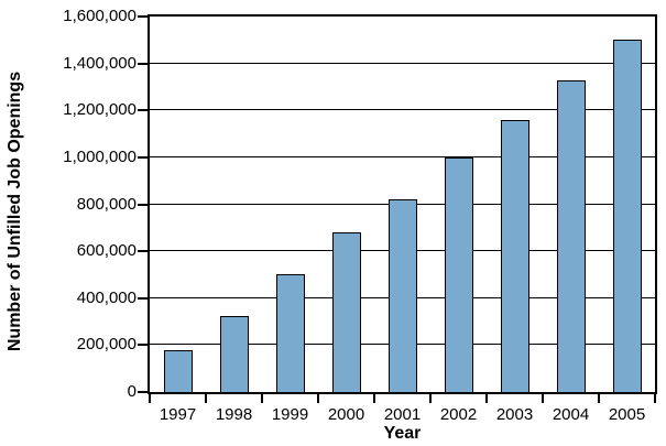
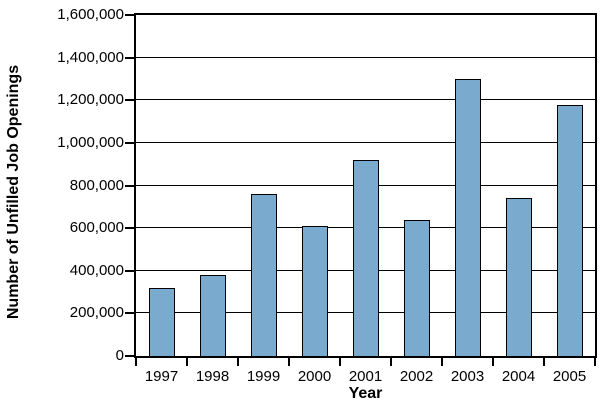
1997: 180000 -> 320000
1998: 320000 -> 380000
1999: 500000 -> 760000
2000: 680000 -> 610000
2001: 820000 -> 920000
2002: 1000000 -> 640000
2003: 1160000 -> 1300000
2004: 1330000 -> 740000
2005: 1500000 -> 1180000
